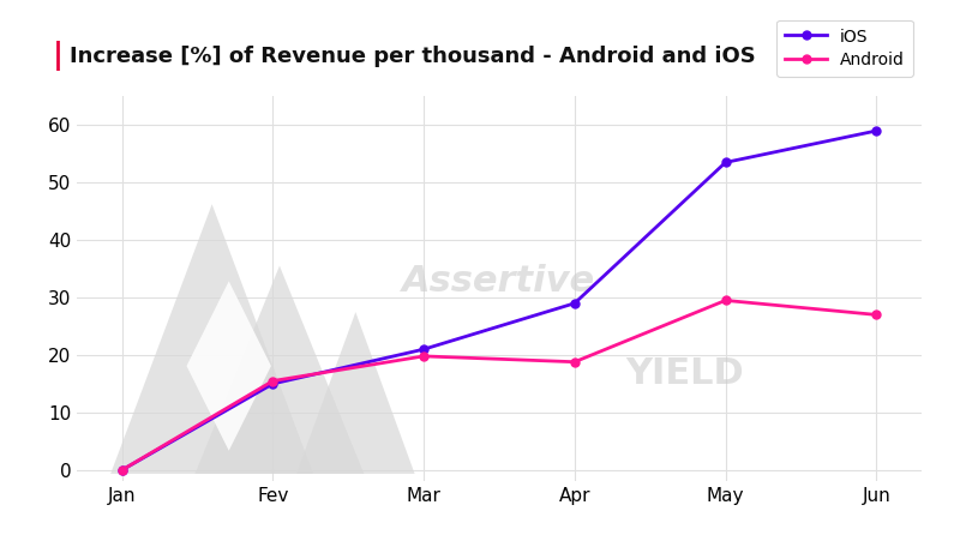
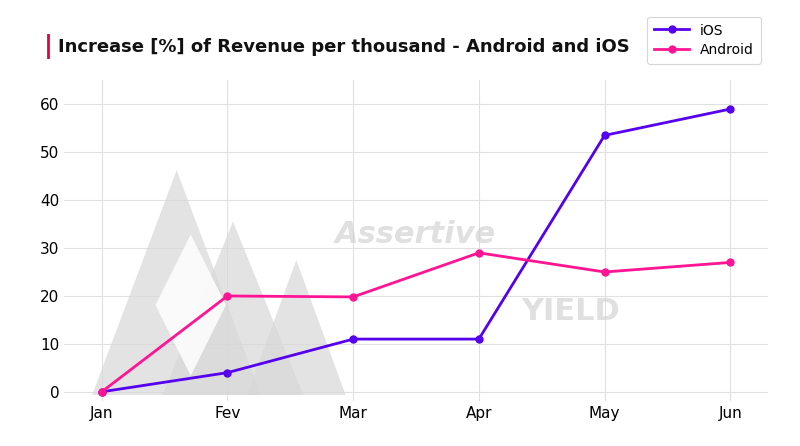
iOS/Fev: 15.0 -> 4.0
Android/Fev: 15.5 -> 20.0
iOS/Mar: 21.0 -> 11.0
iOS/Apr: 29.0 -> 11.0
Android/Apr: 18.8 -> 29.0
Android/May: 29.5 -> 25.0
